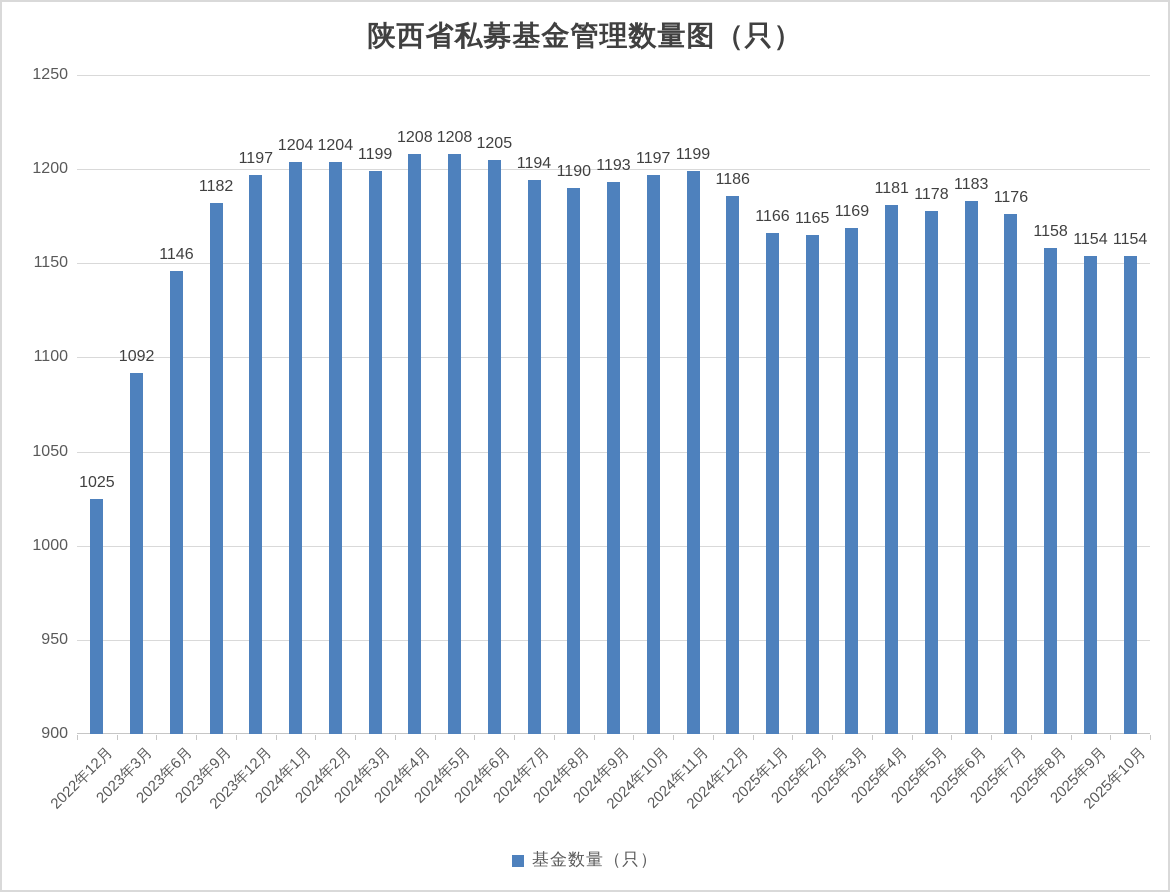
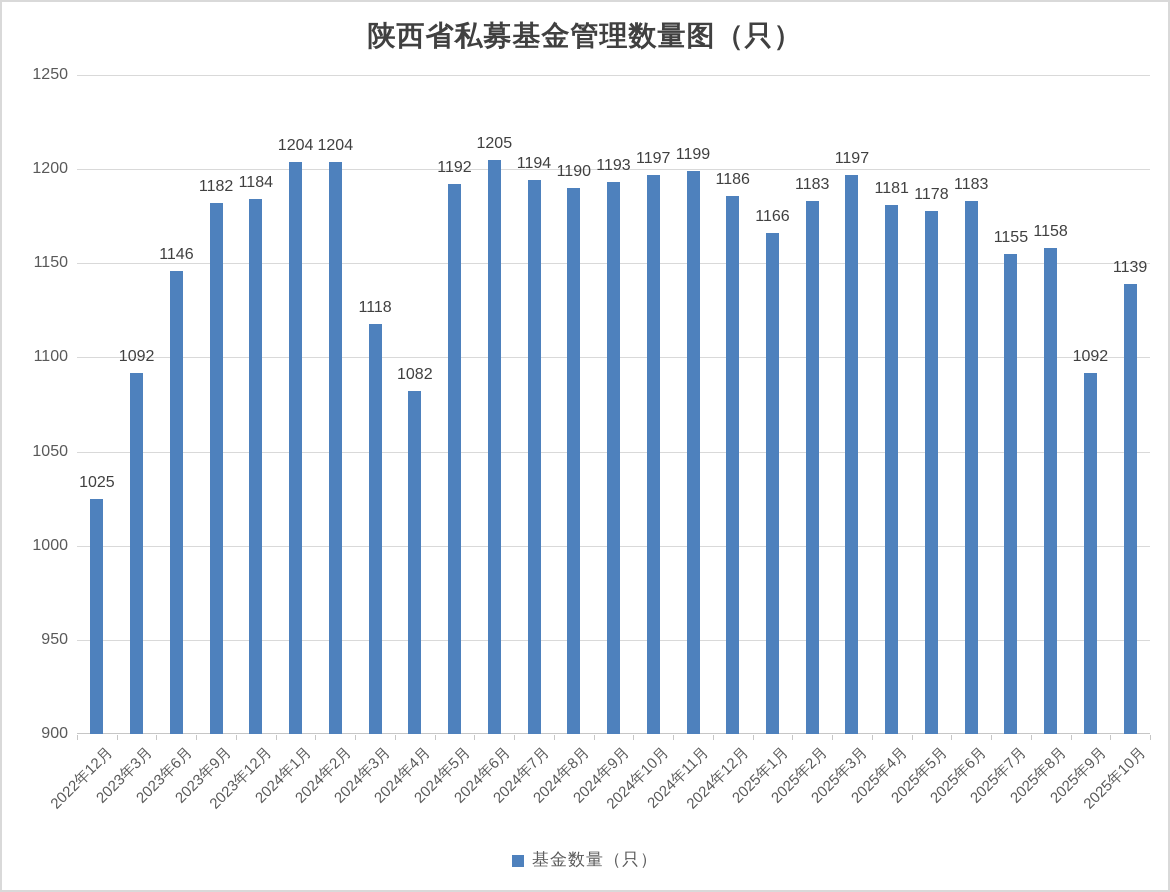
2023年12月: 1197 -> 1184
2024年3月: 1199 -> 1118
2024年4月: 1208 -> 1082
2024年5月: 1208 -> 1192
2025年2月: 1165 -> 1183
2025年3月: 1169 -> 1197
2025年7月: 1176 -> 1155
2025年9月: 1154 -> 1092
2025年10月: 1154 -> 1139
